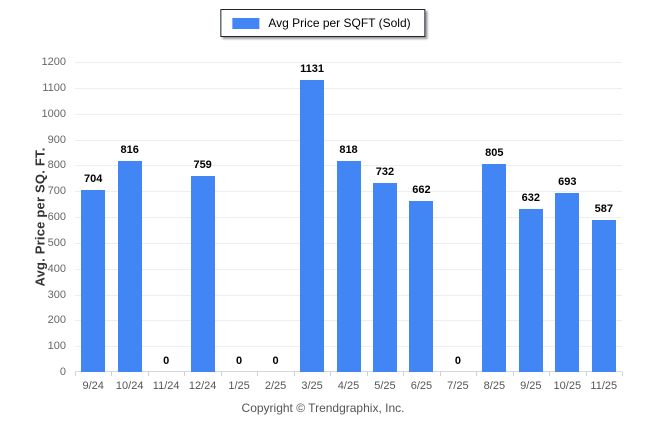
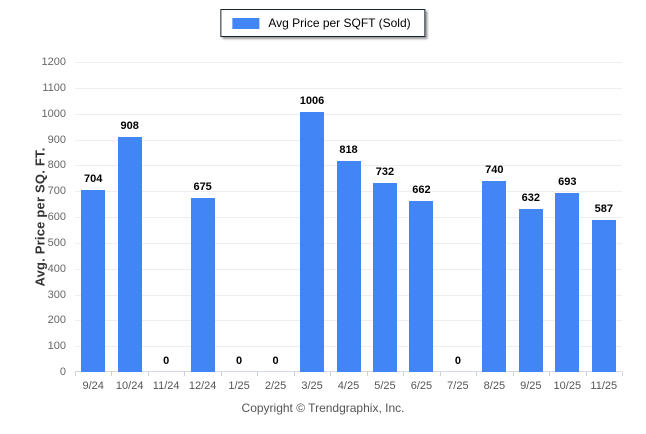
10/24: 816 -> 908
12/24: 759 -> 675
3/25: 1131 -> 1006
8/25: 805 -> 740
